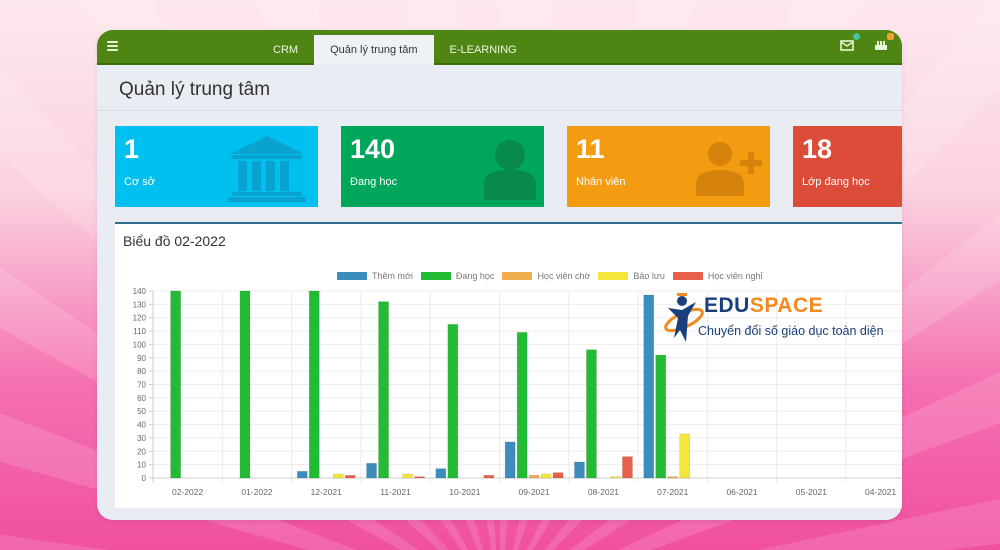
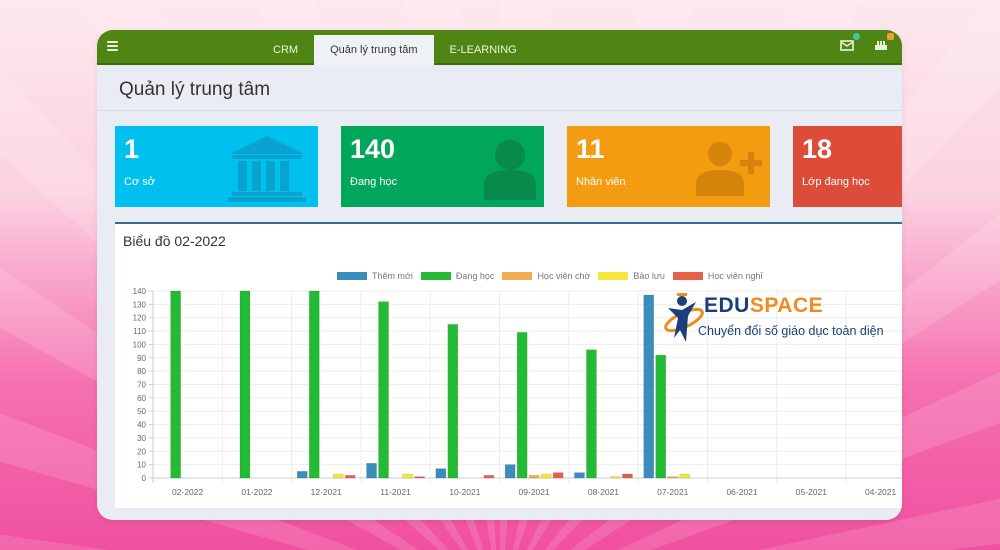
Thêm mới/09-2021: 27 -> 10
Thêm mới/08-2021: 12 -> 4
Học viên nghỉ/08-2021: 16 -> 3
Bảo lưu/07-2021: 33 -> 3
